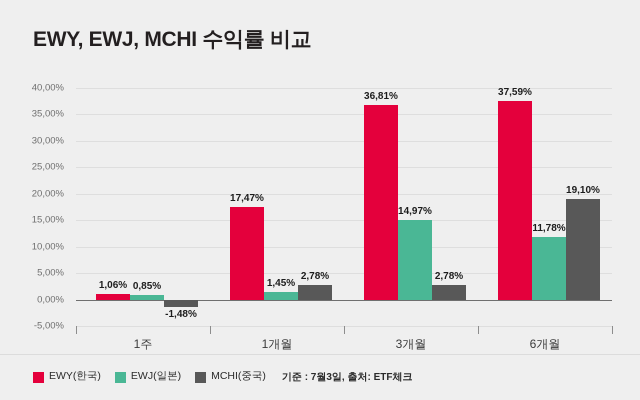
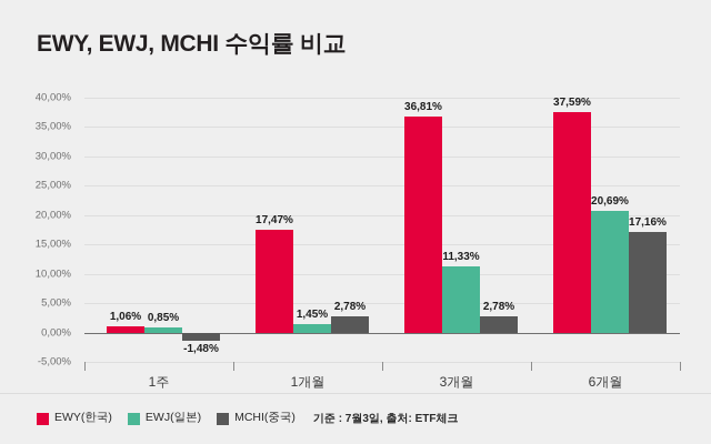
EWJ(일본)/3개월: 14,97% -> 11,33%
EWJ(일본)/6개월: 11,78% -> 20,69%
MCHI(중국)/6개월: 19,10% -> 17,16%
